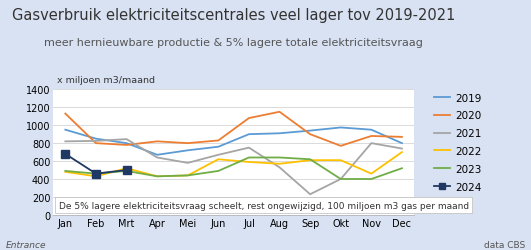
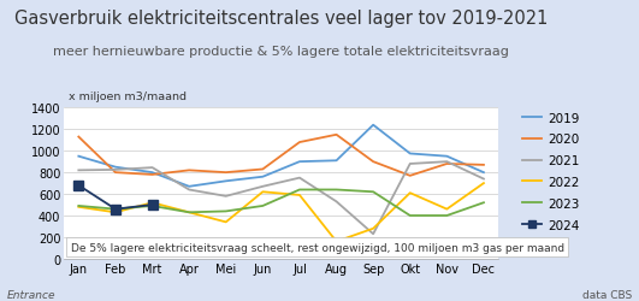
2022/Mei: 440 -> 340
2022/Aug: 570 -> 160
2019/Sep: 940 -> 1240
2022/Sep: 610 -> 280
2021/Okt: 400 -> 880
2021/Nov: 800 -> 900
